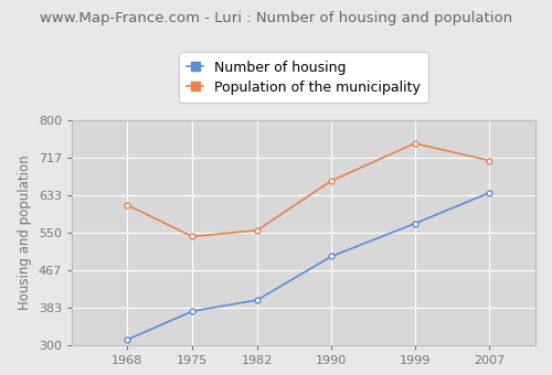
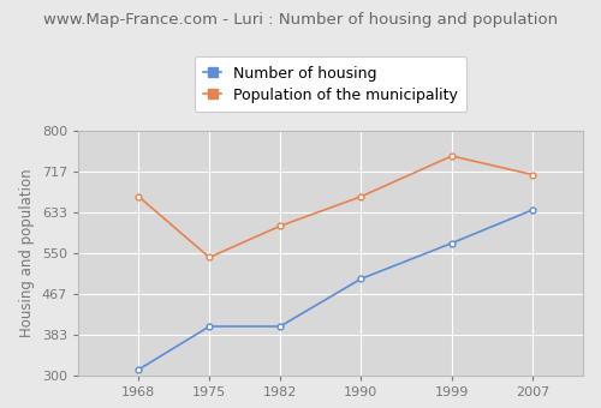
Population of the municipality/1968: 611 -> 665
Number of housing/1975: 375 -> 400
Population of the municipality/1982: 555 -> 605
